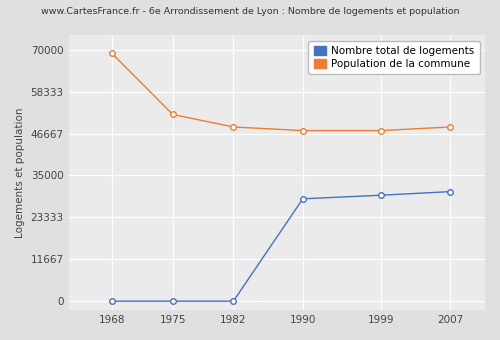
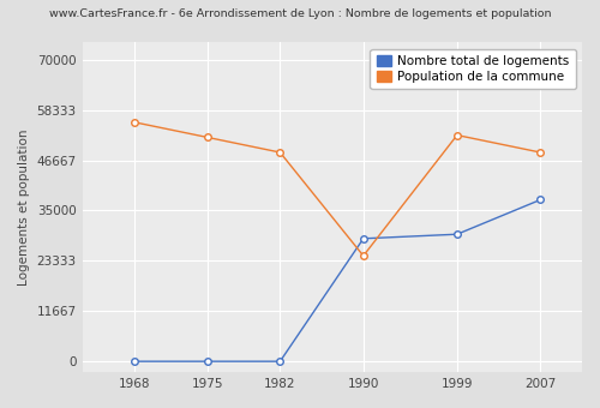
Population de la commune/1968: 69000 -> 55500
Population de la commune/1990: 47500 -> 24500
Population de la commune/1999: 47500 -> 52500
Nombre total de logements/2007: 30500 -> 37500
